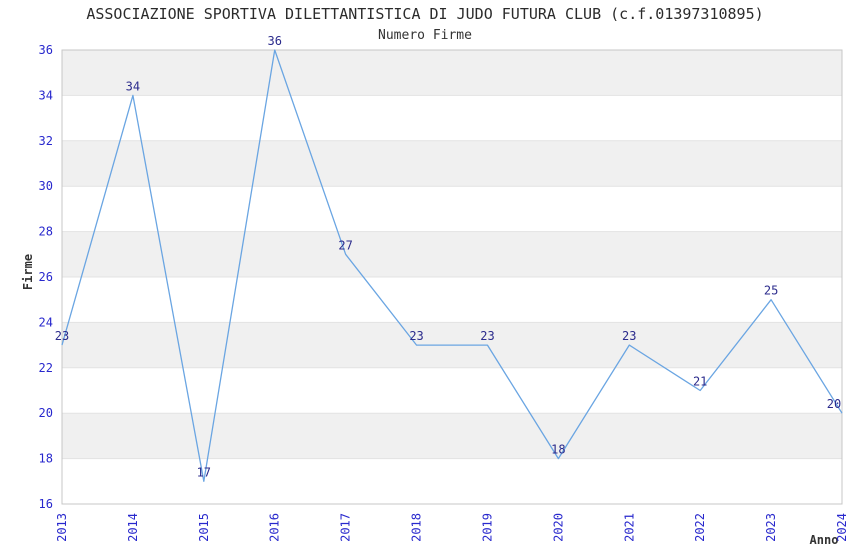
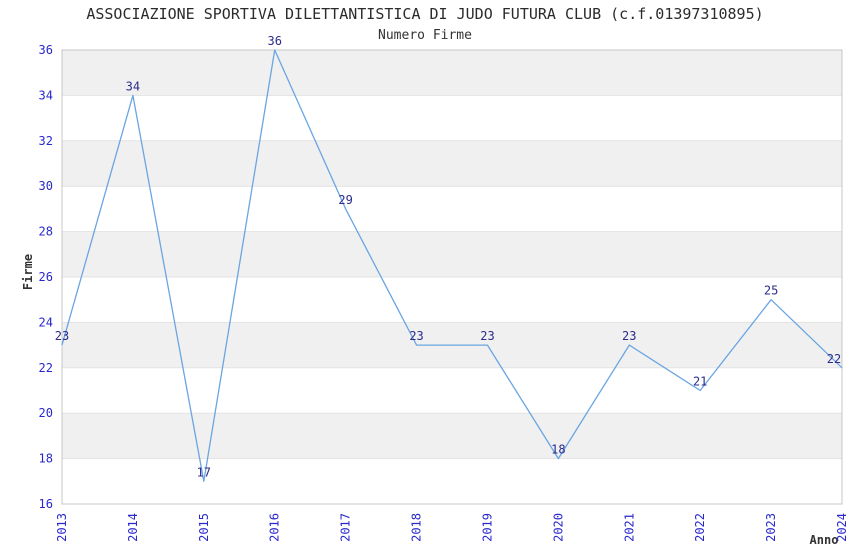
2017: 27 -> 29
2024: 20 -> 22
